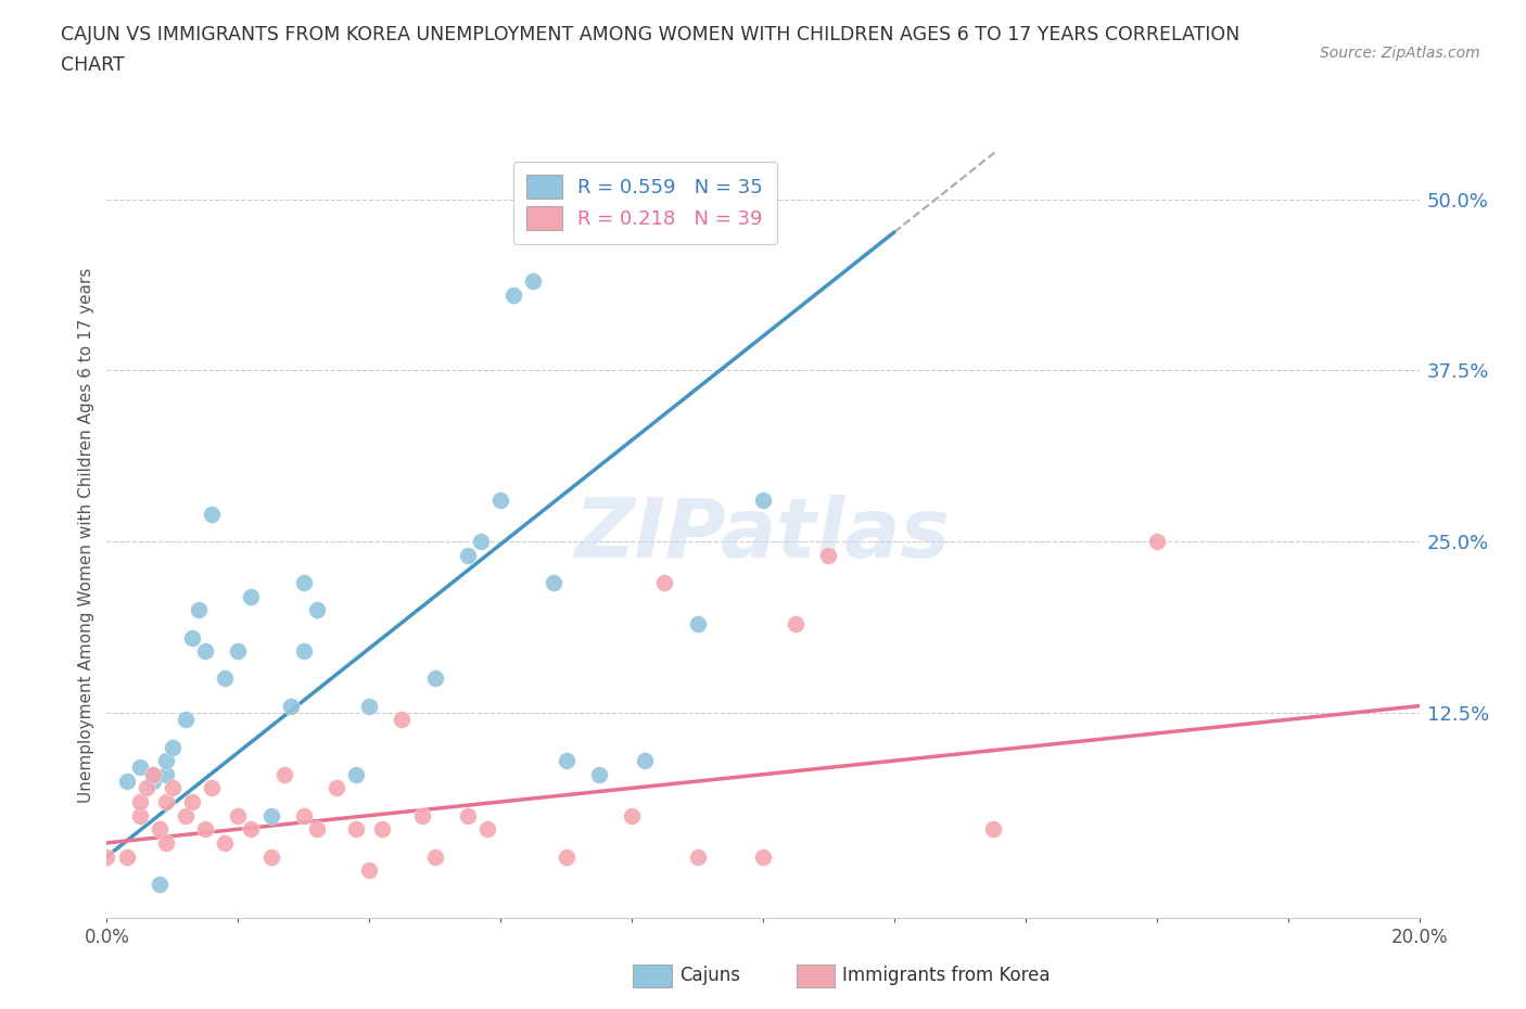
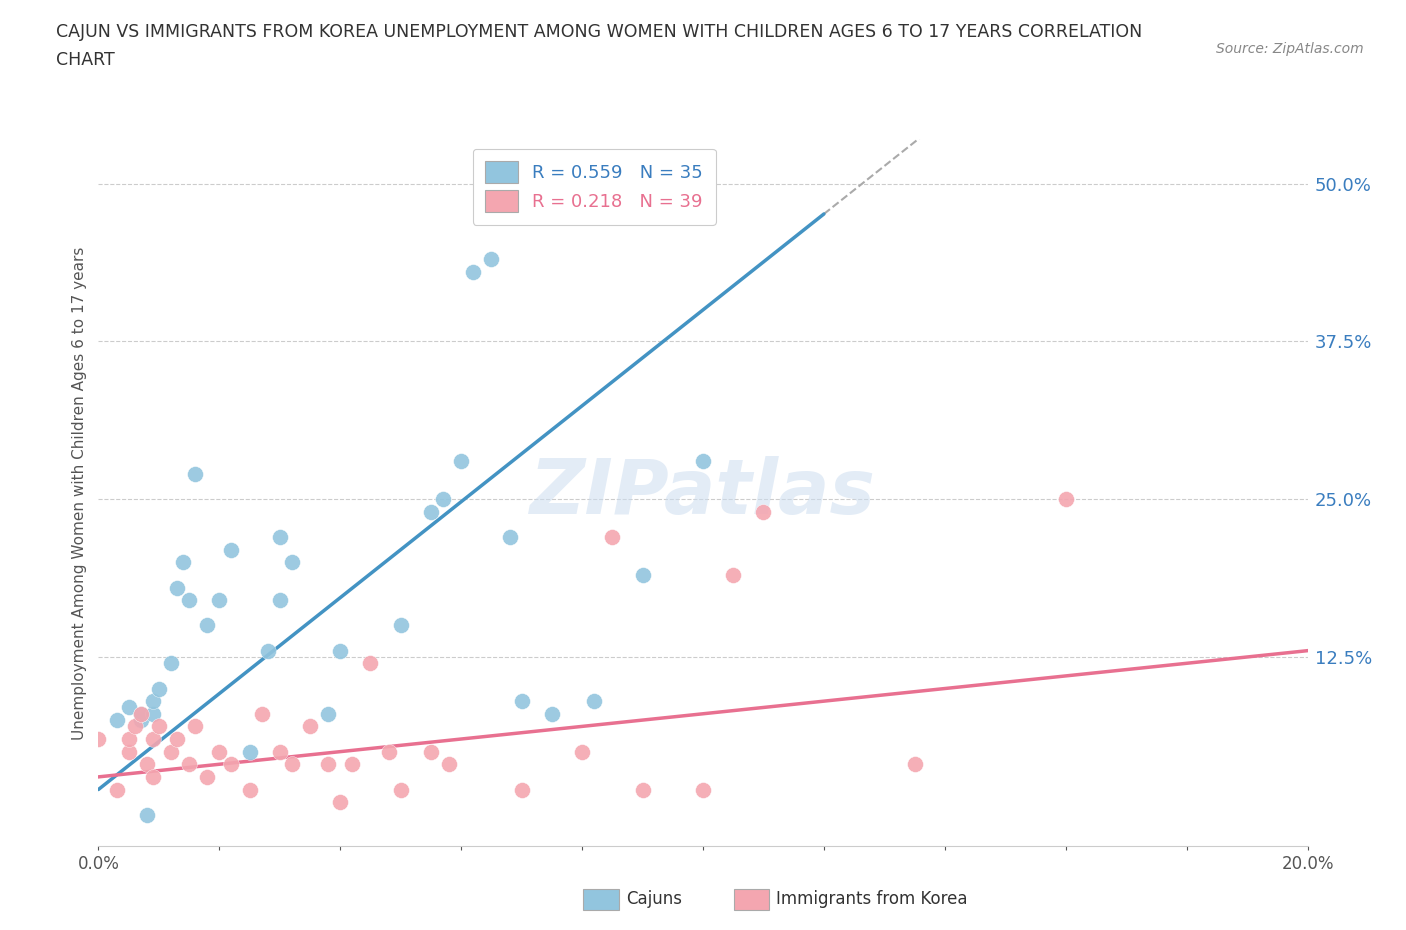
R = 0.218 N = 39/0.0%: 2% -> 6%
